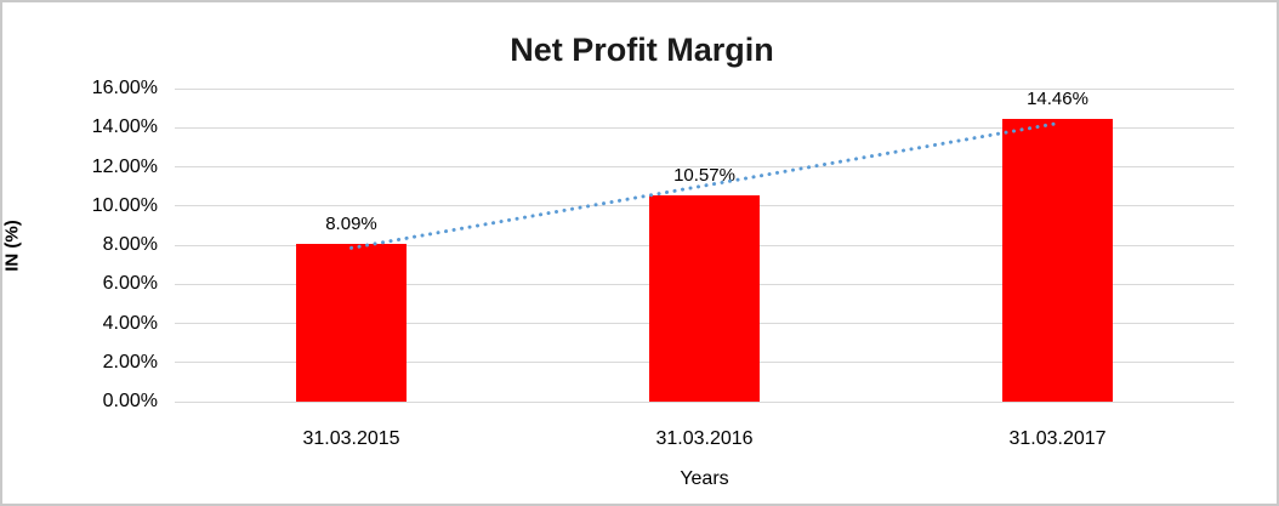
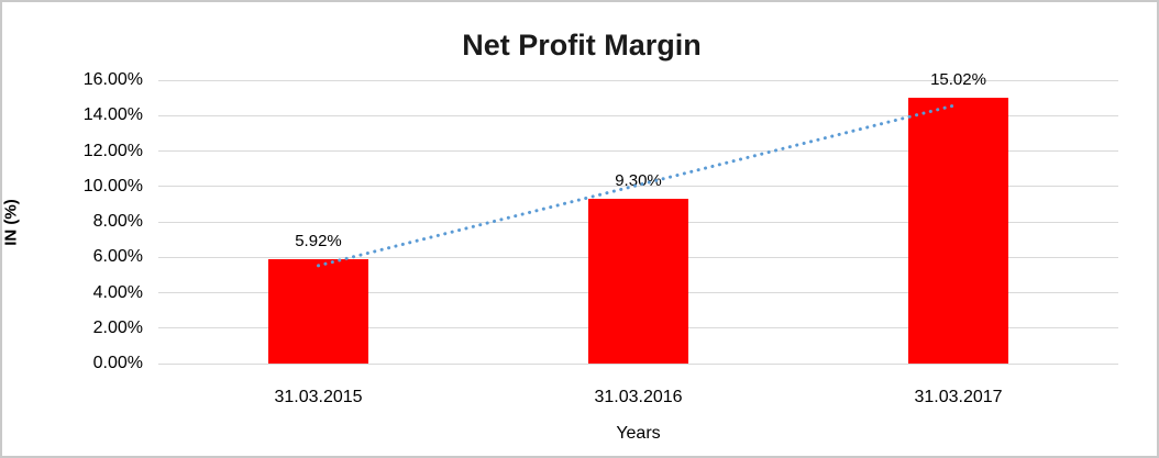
31.03.2015: 8.09% -> 5.92%
31.03.2016: 10.57% -> 9.30%
31.03.2017: 14.46% -> 15.02%
